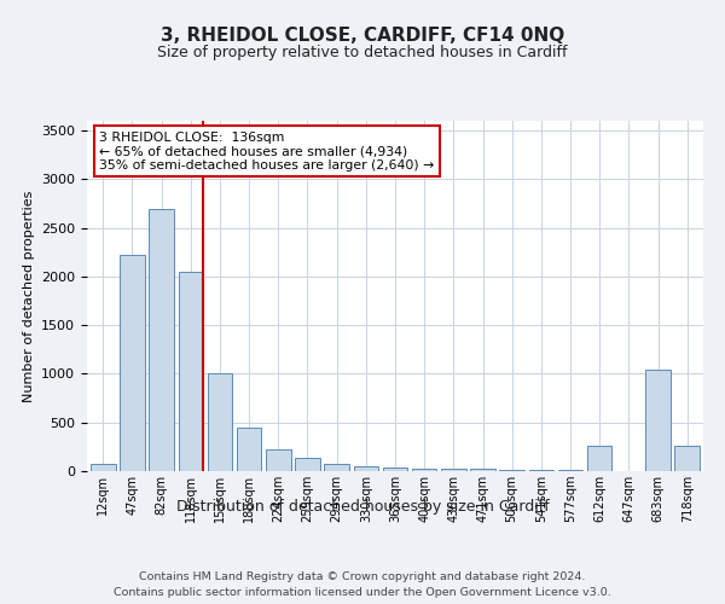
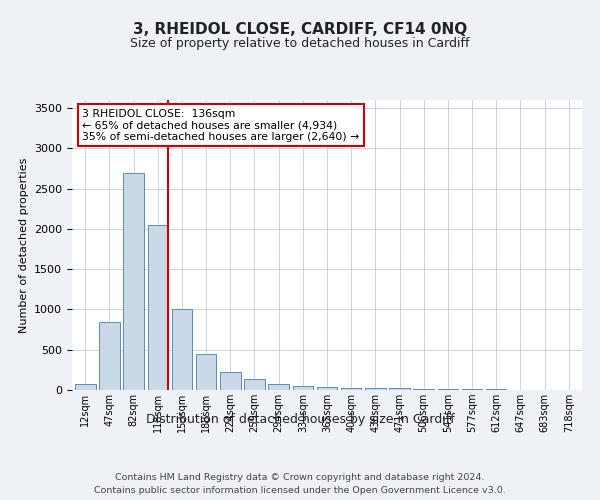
47sqm: 2220 -> 850
612sqm: 260 -> 10
683sqm: 1040 -> 0
718sqm: 260 -> 0
